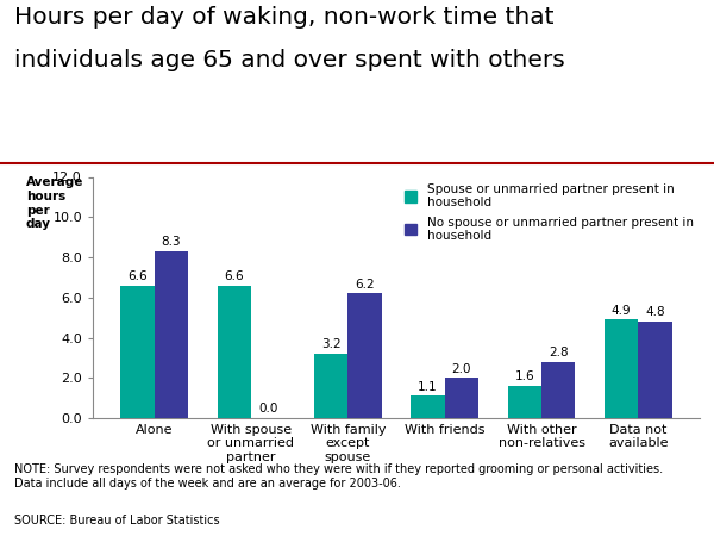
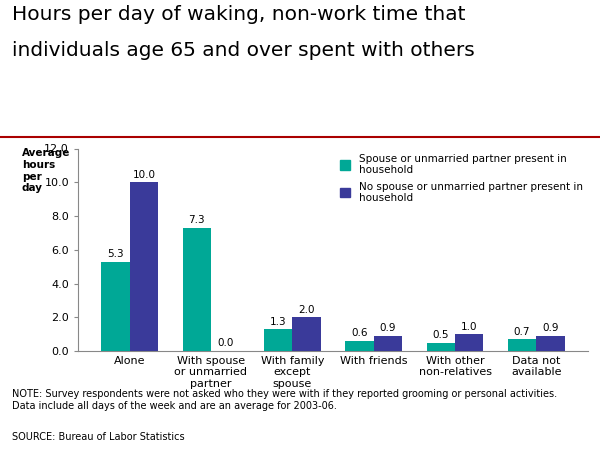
Spouse or unmarried partner present in household/Alone: 6.6 -> 5.3
No spouse or unmarried partner present in household/Alone: 8.3 -> 10.0
Spouse or unmarried partner present in household/With spouse or unmarried partner: 6.6 -> 7.3
Spouse or unmarried partner present in household/With family except spouse: 3.2 -> 1.3
No spouse or unmarried partner present in household/With family except spouse: 6.2 -> 2.0
Spouse or unmarried partner present in household/With friends: 1.1 -> 0.6
No spouse or unmarried partner present in household/With friends: 2.0 -> 0.9
Spouse or unmarried partner present in household/With other non-relatives: 1.6 -> 0.5
No spouse or unmarried partner present in household/With other non-relatives: 2.8 -> 1.0
Spouse or unmarried partner present in household/Data not available: 4.9 -> 0.7
No spouse or unmarried partner present in household/Data not available: 4.8 -> 0.9
